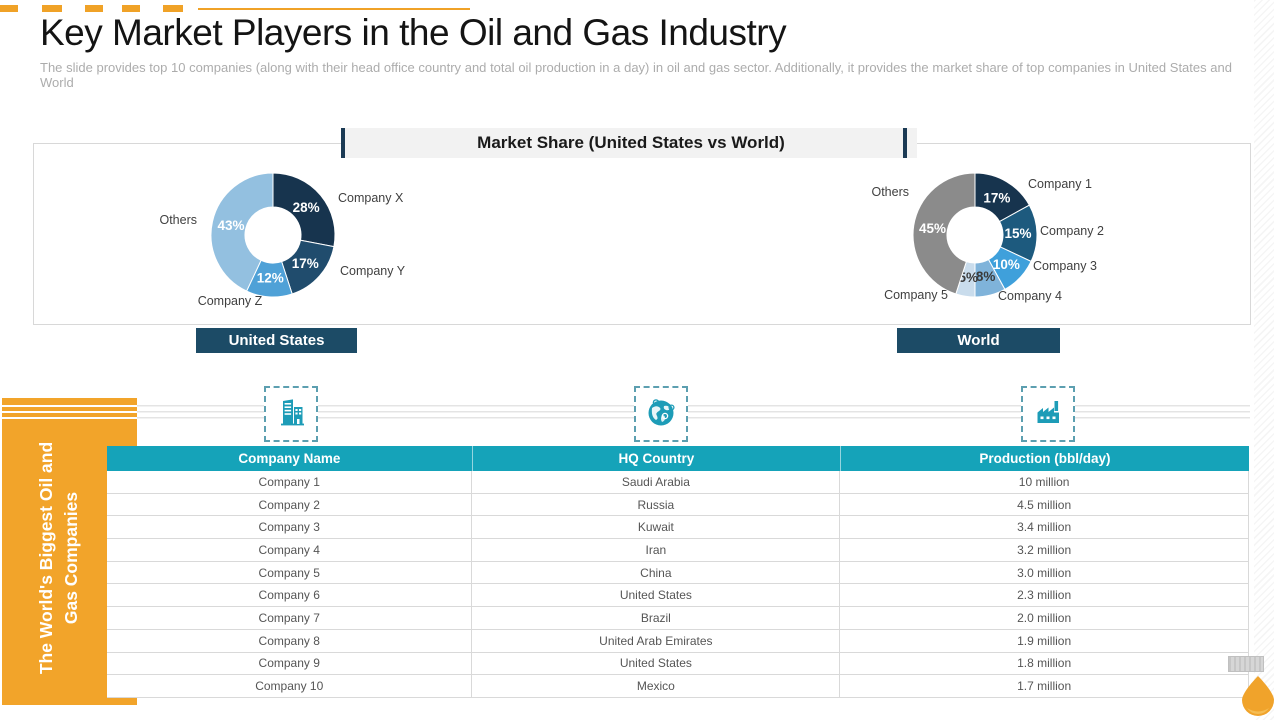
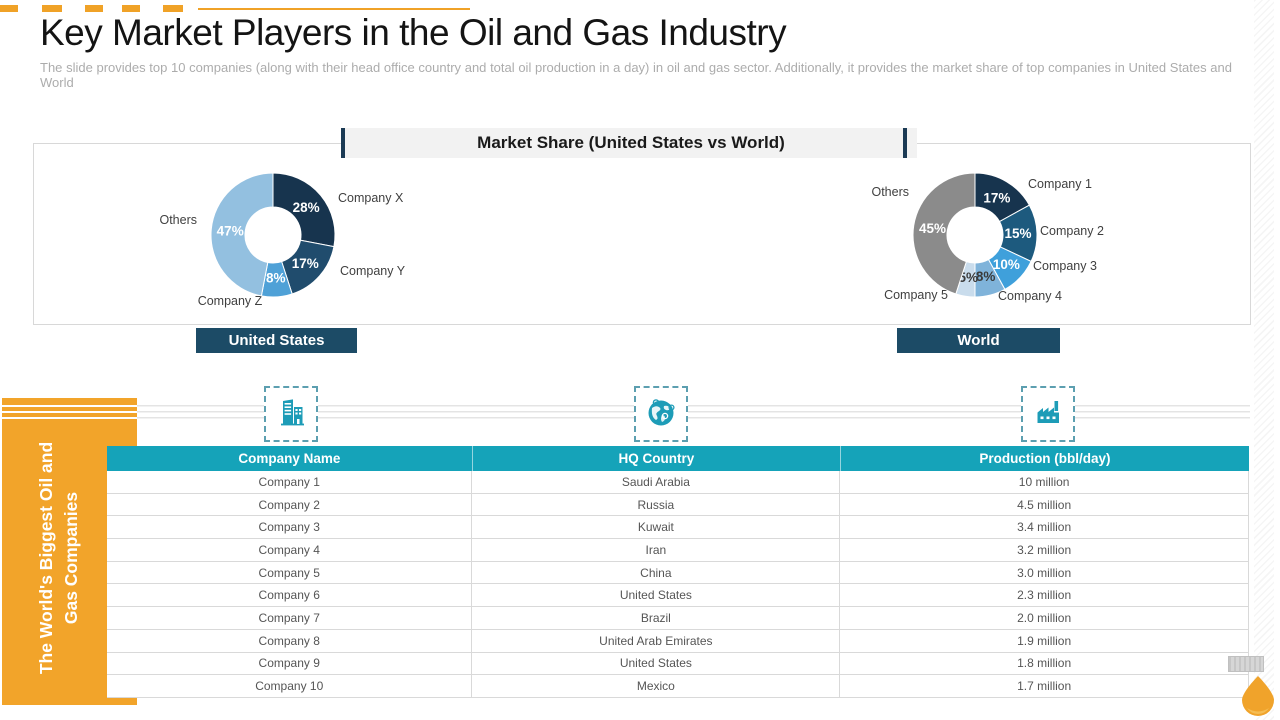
United States/Company Z: 12% -> 8%
United States/Others: 43% -> 47%
